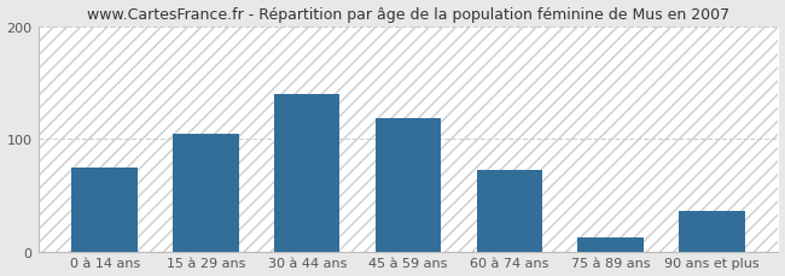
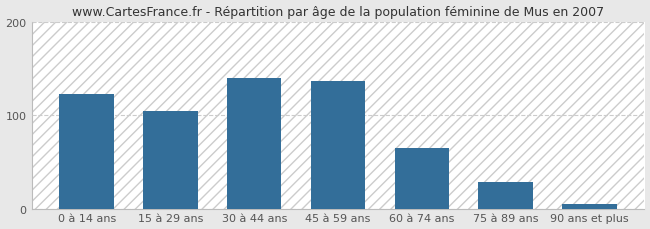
0 à 14 ans: 74 -> 122
45 à 59 ans: 118 -> 136
60 à 74 ans: 72 -> 65
75 à 89 ans: 12 -> 28
90 ans et plus: 36 -> 5
